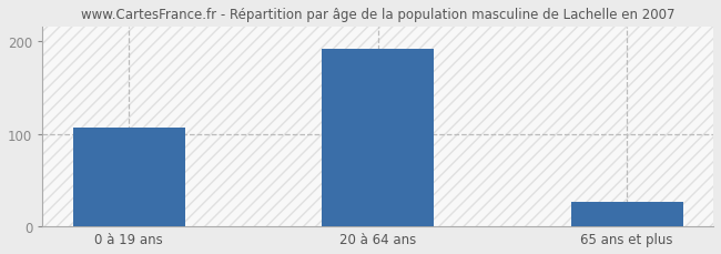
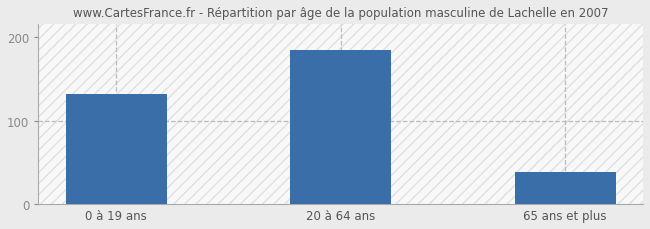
0 à 19 ans: 107 -> 132
20 à 64 ans: 191 -> 184
65 ans et plus: 27 -> 38
